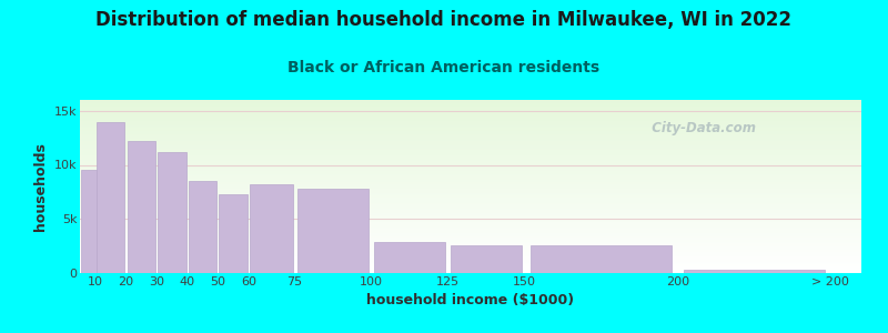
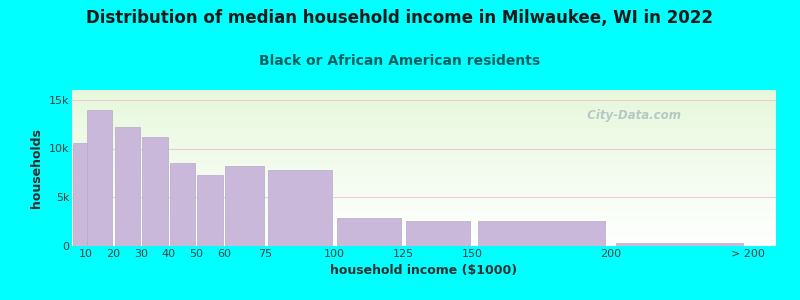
10: 9.5k -> 10.6k
